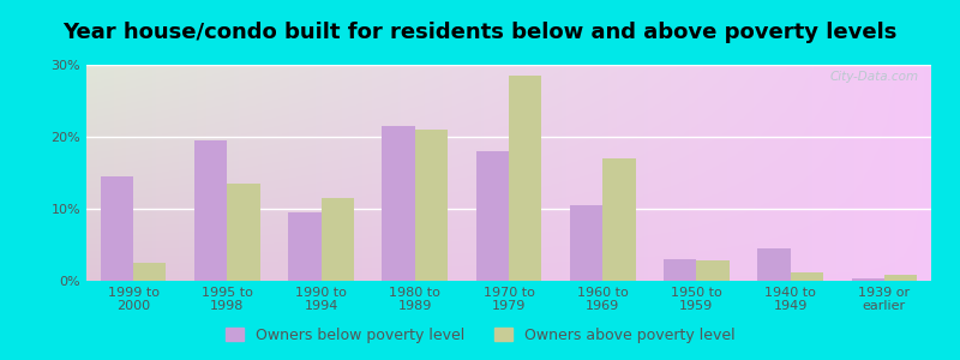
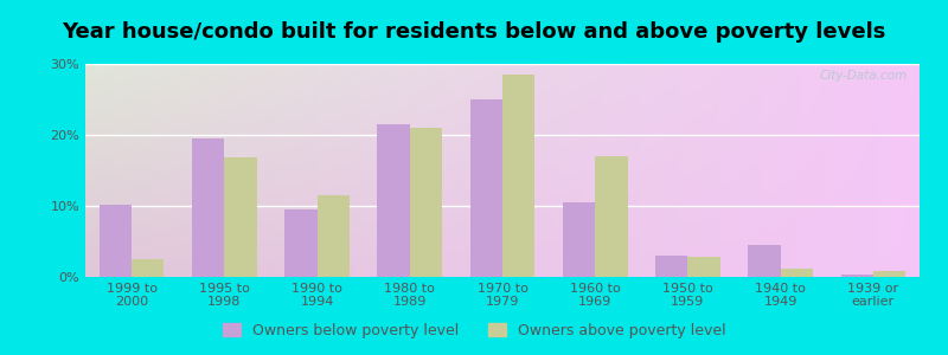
Owners below poverty level/1999 to 2000: 14.5% -> 10.2%
Owners above poverty level/1995 to 1998: 13.5% -> 16.8%
Owners below poverty level/1970 to 1979: 18.0% -> 25.0%
